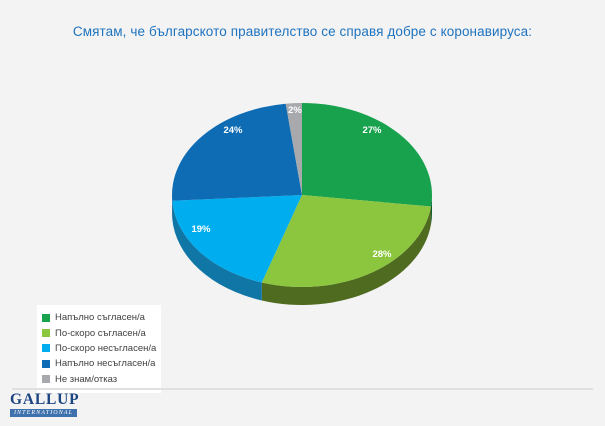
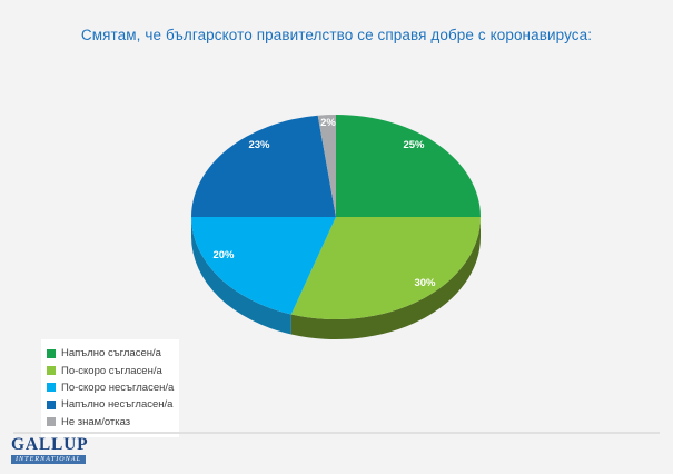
Напълно съгласен/а: 27% -> 25%
По-скоро съгласен/а: 28% -> 30%
По-скоро несъгласен/а: 19% -> 20%
Напълно несъгласен/а: 24% -> 23%
